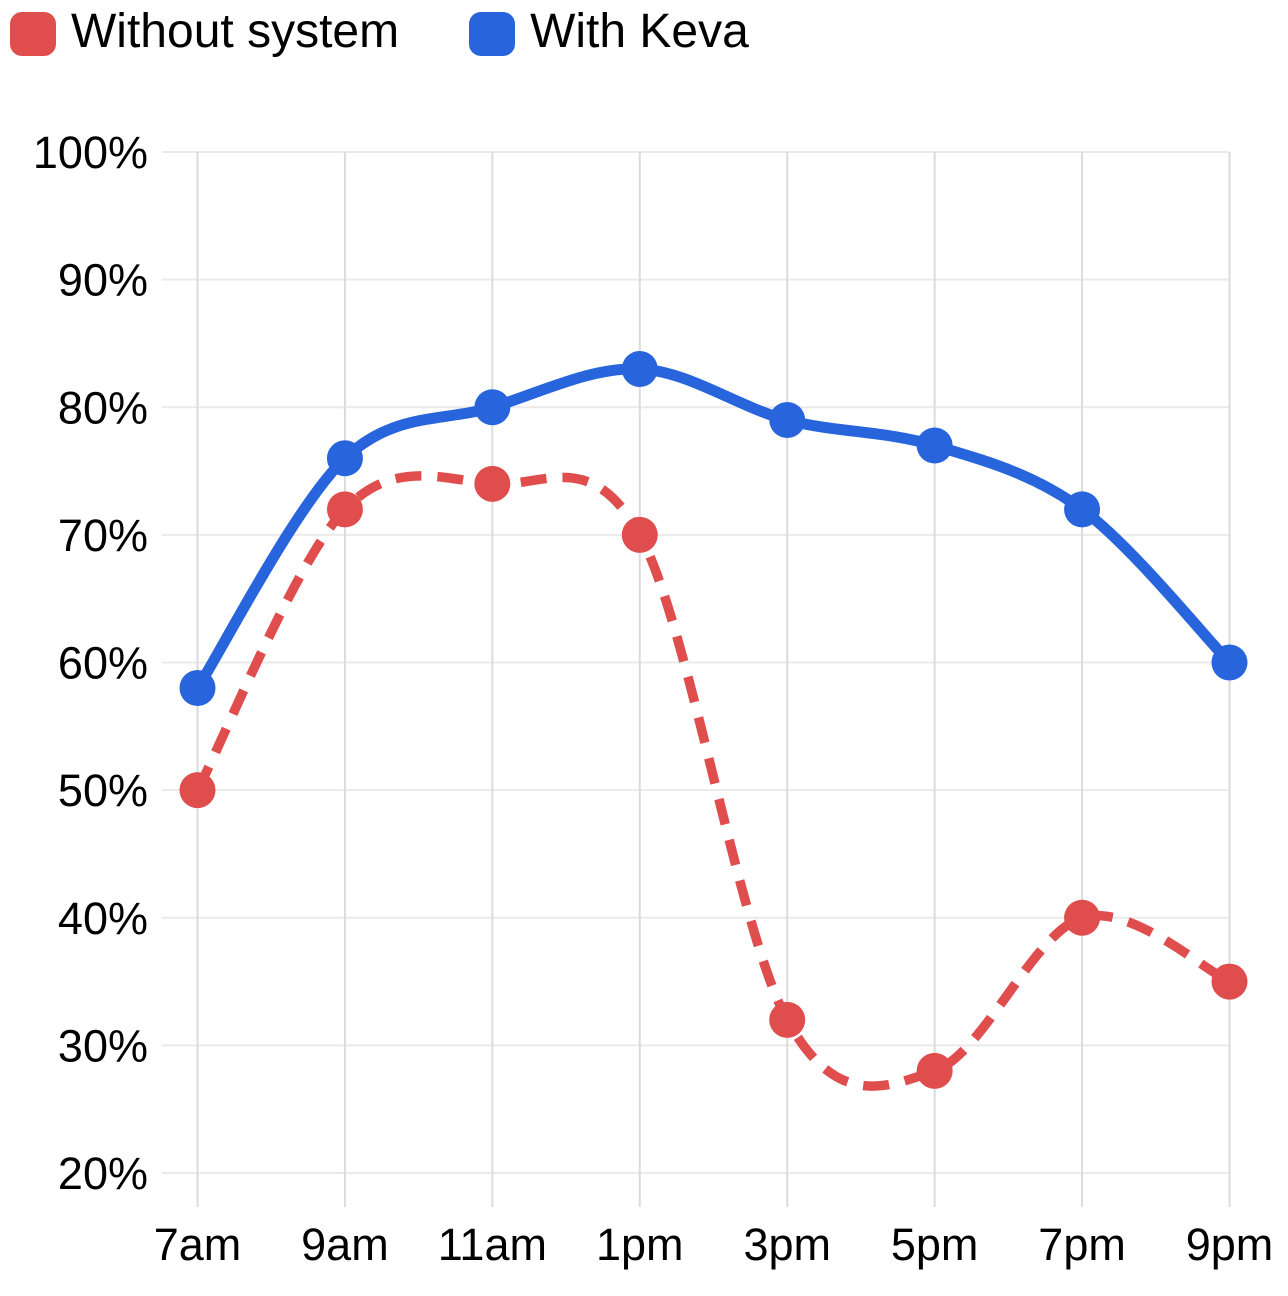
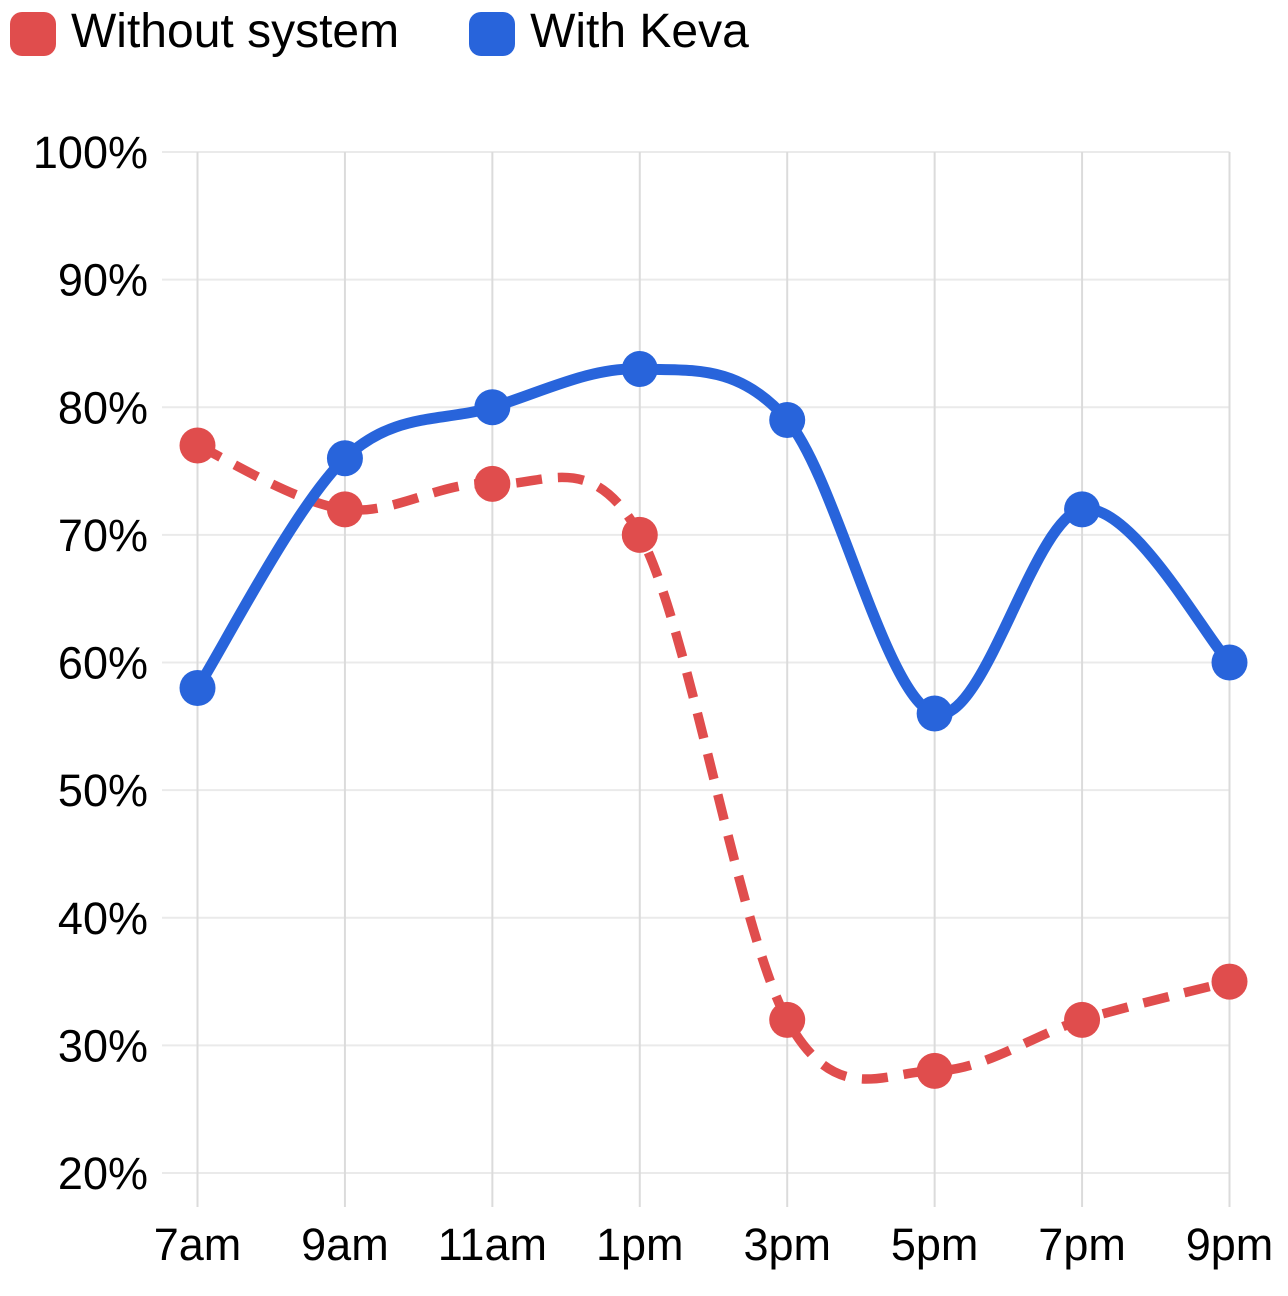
Without system/7am: 50% -> 77%
With Keva/5pm: 77% -> 56%
Without system/7pm: 40% -> 32%
